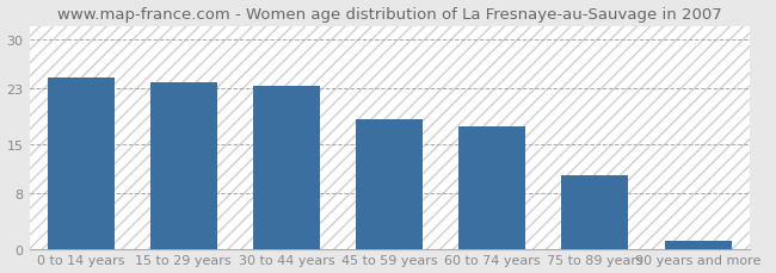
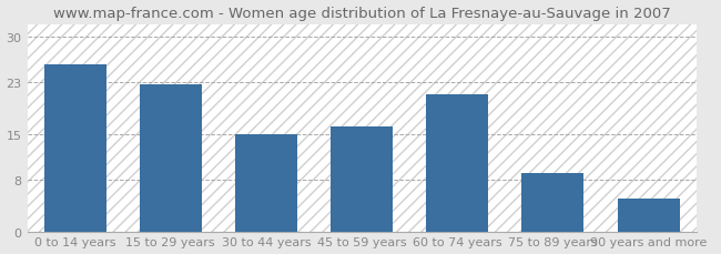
0 to 14 years: 24.5 -> 25.8
15 to 29 years: 23.8 -> 22.6
30 to 44 years: 23.3 -> 15.0
45 to 59 years: 18.5 -> 16.2
60 to 74 years: 17.5 -> 21.2
75 to 89 years: 10.5 -> 9.0
90 years and more: 1.2 -> 5.0
